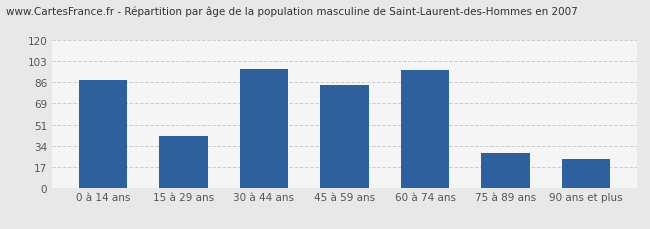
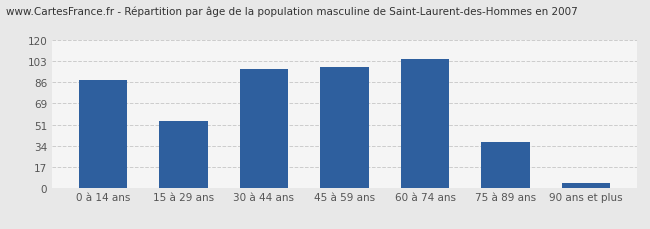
15 à 29 ans: 42 -> 54
45 à 59 ans: 84 -> 98
60 à 74 ans: 96 -> 105
75 à 89 ans: 28 -> 37
90 ans et plus: 23 -> 4
